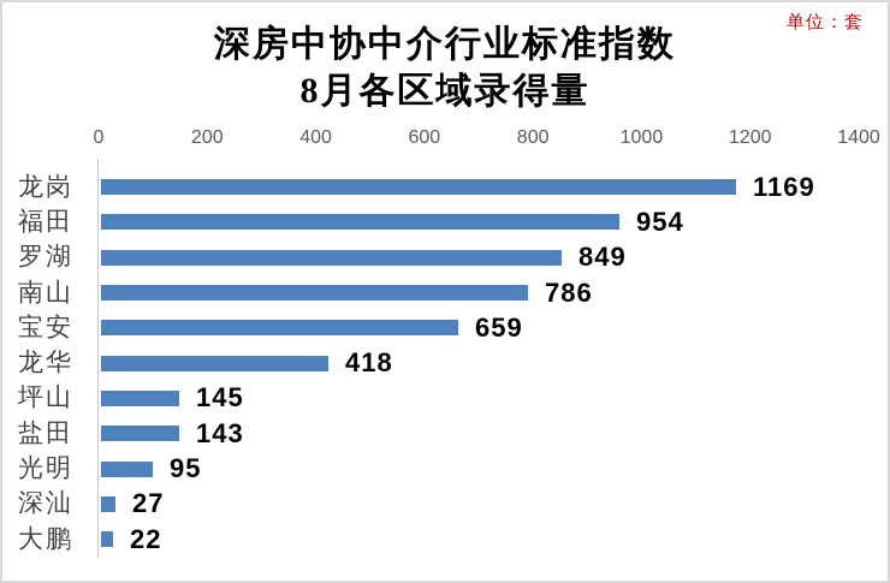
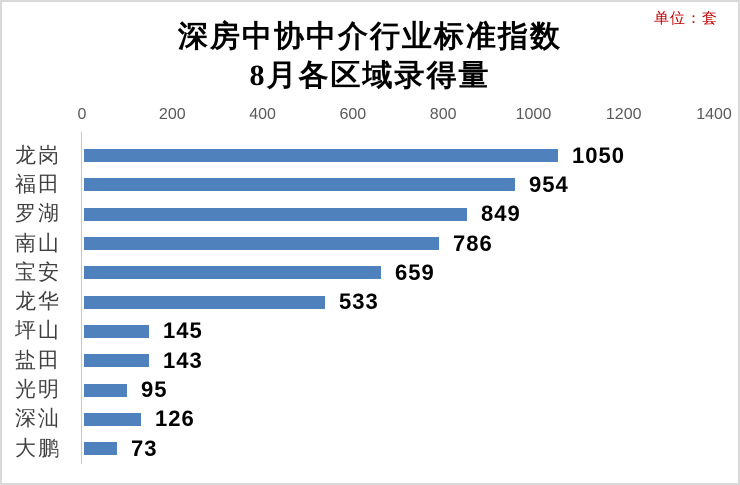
龙岗: 1169 -> 1050
龙华: 418 -> 533
深汕: 27 -> 126
大鹏: 22 -> 73
